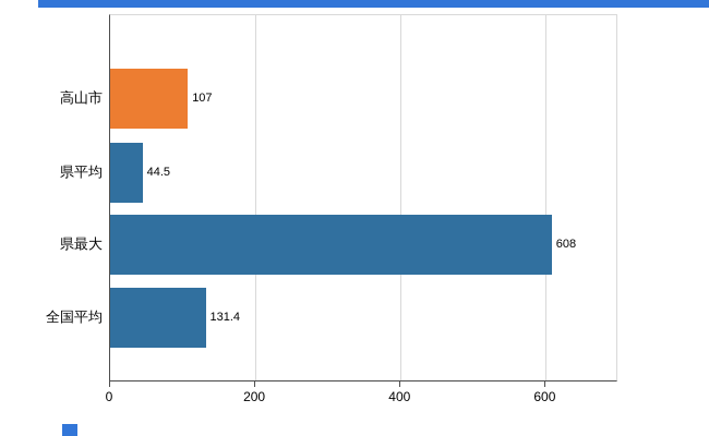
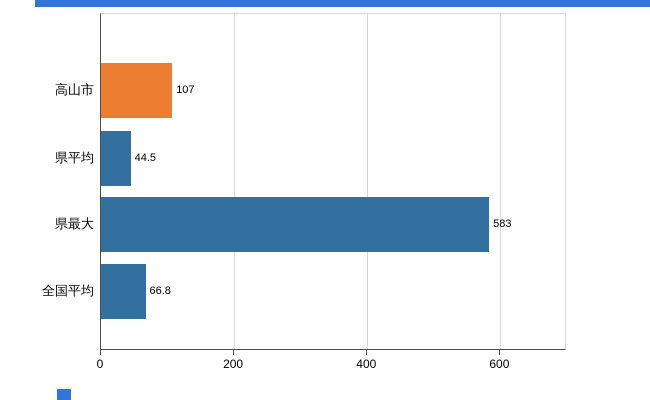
県最大: 608 -> 583
全国平均: 131.4 -> 66.8
